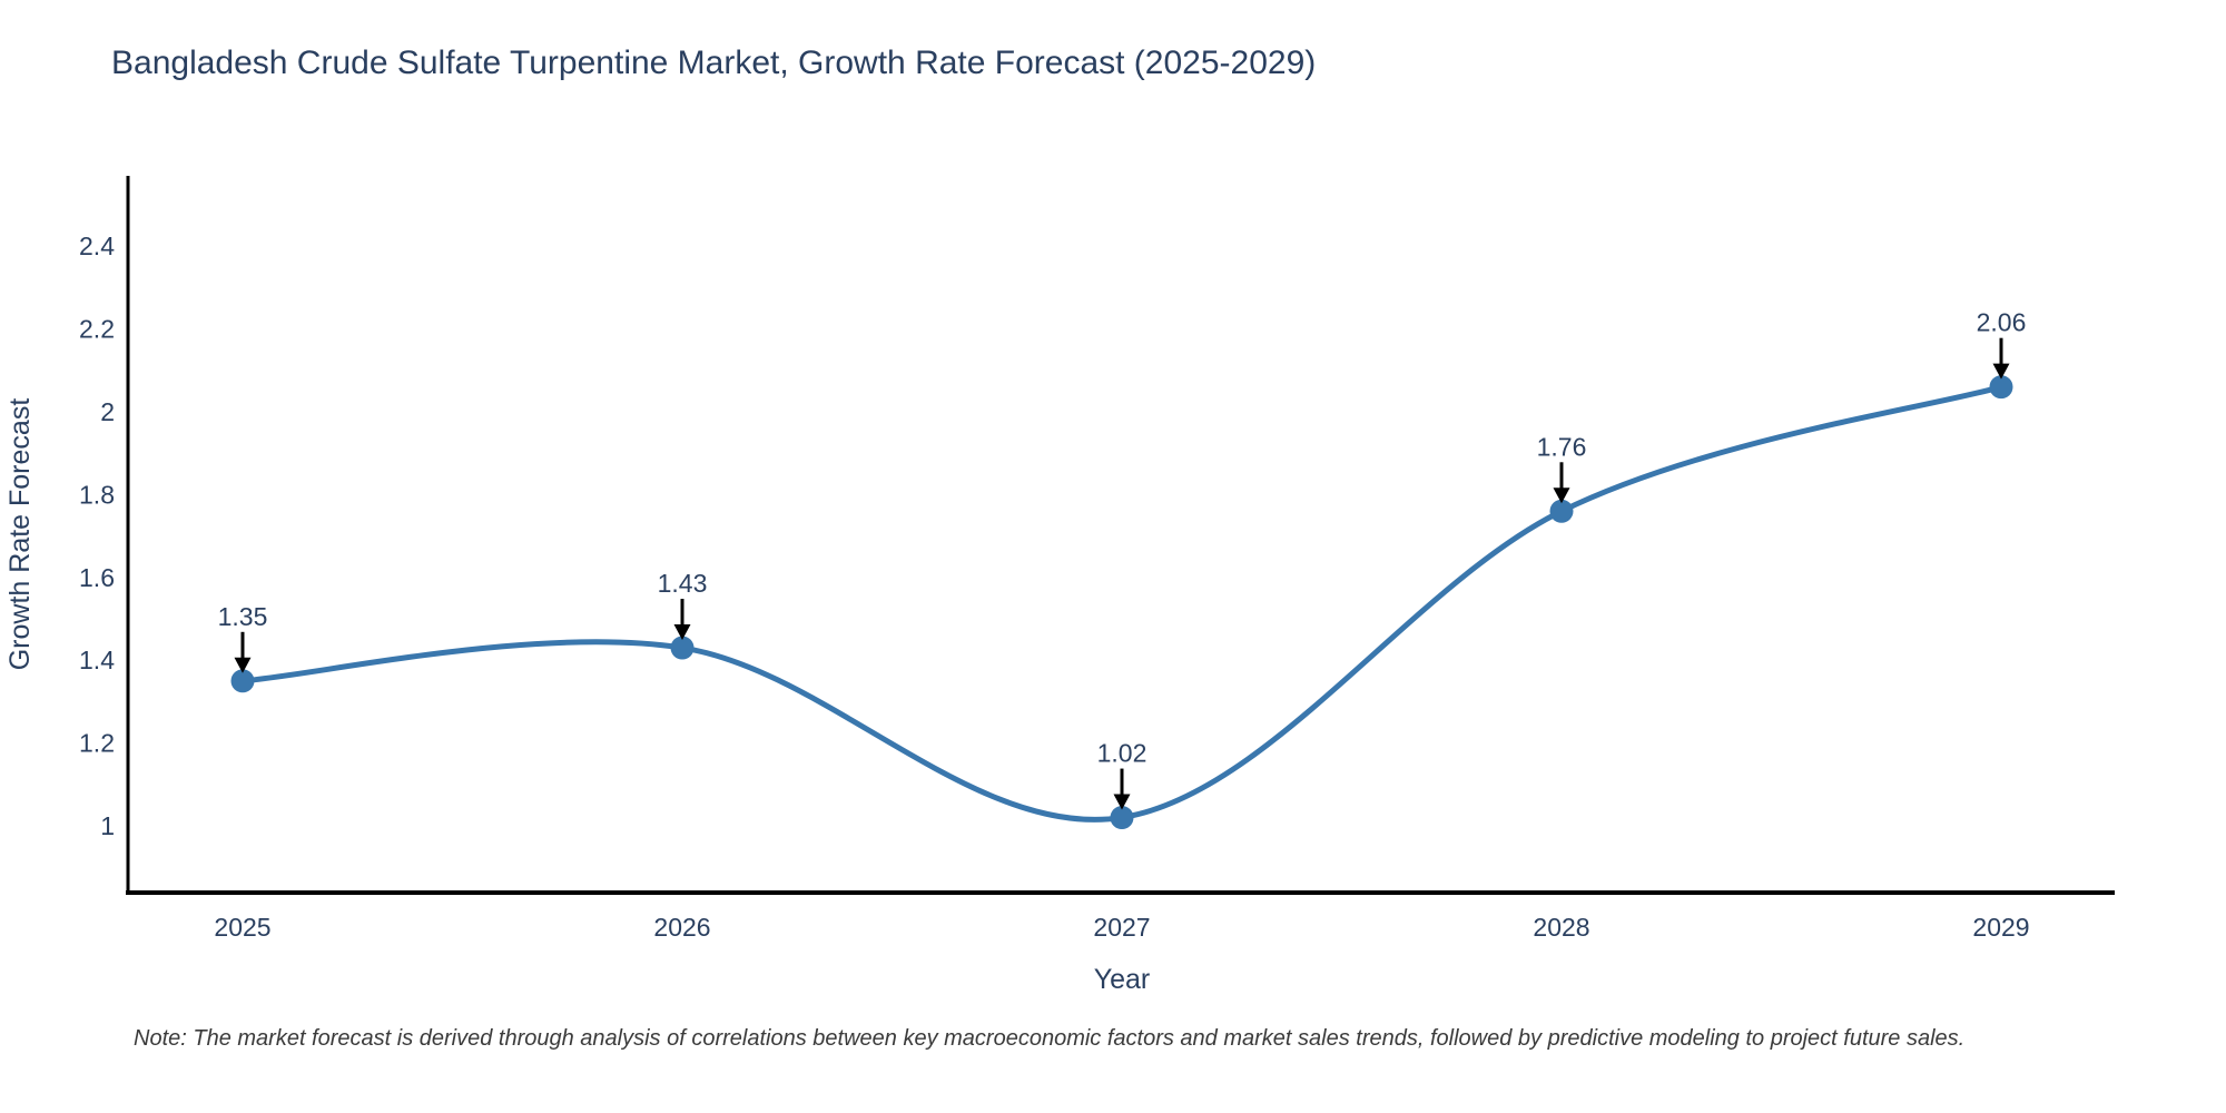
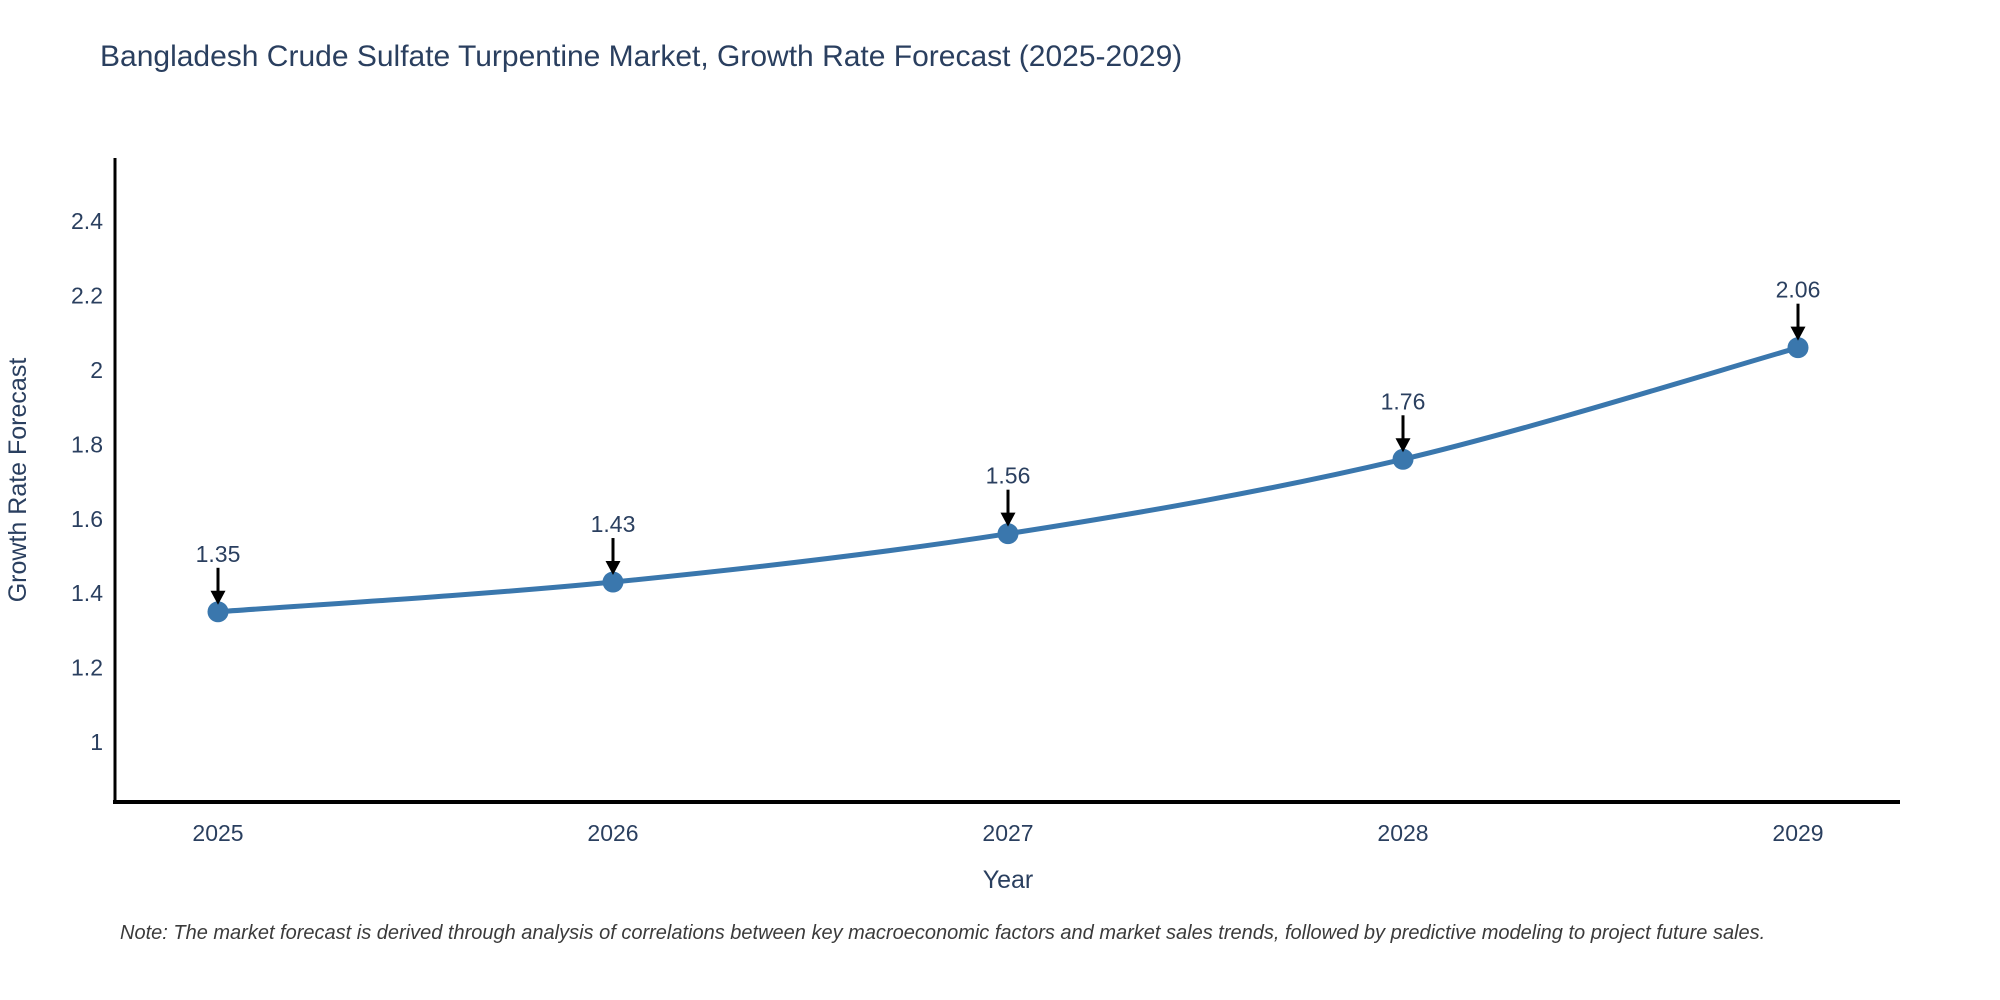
2027: 1.02 -> 1.56
